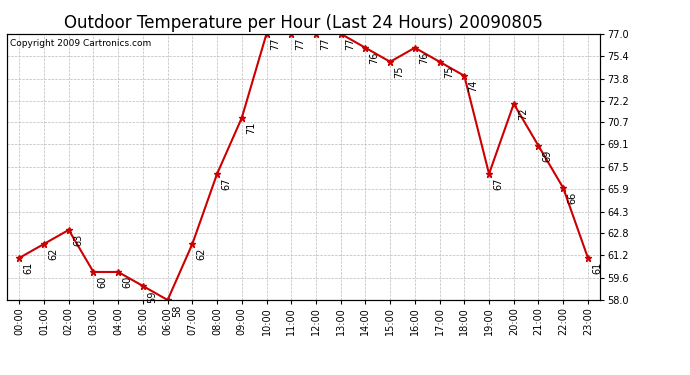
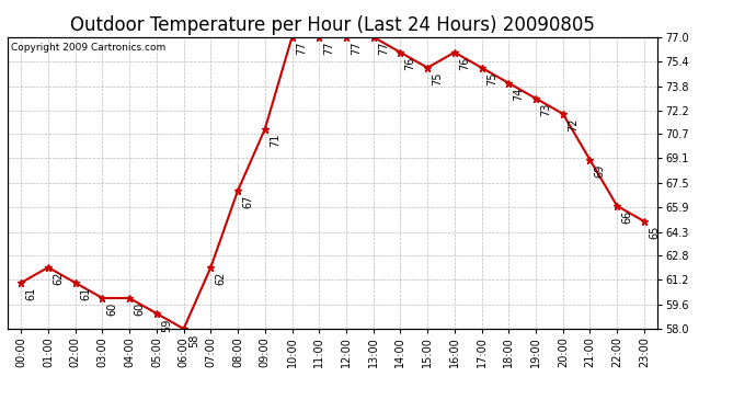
02:00: 63 -> 61
19:00: 67 -> 73
23:00: 61 -> 65
